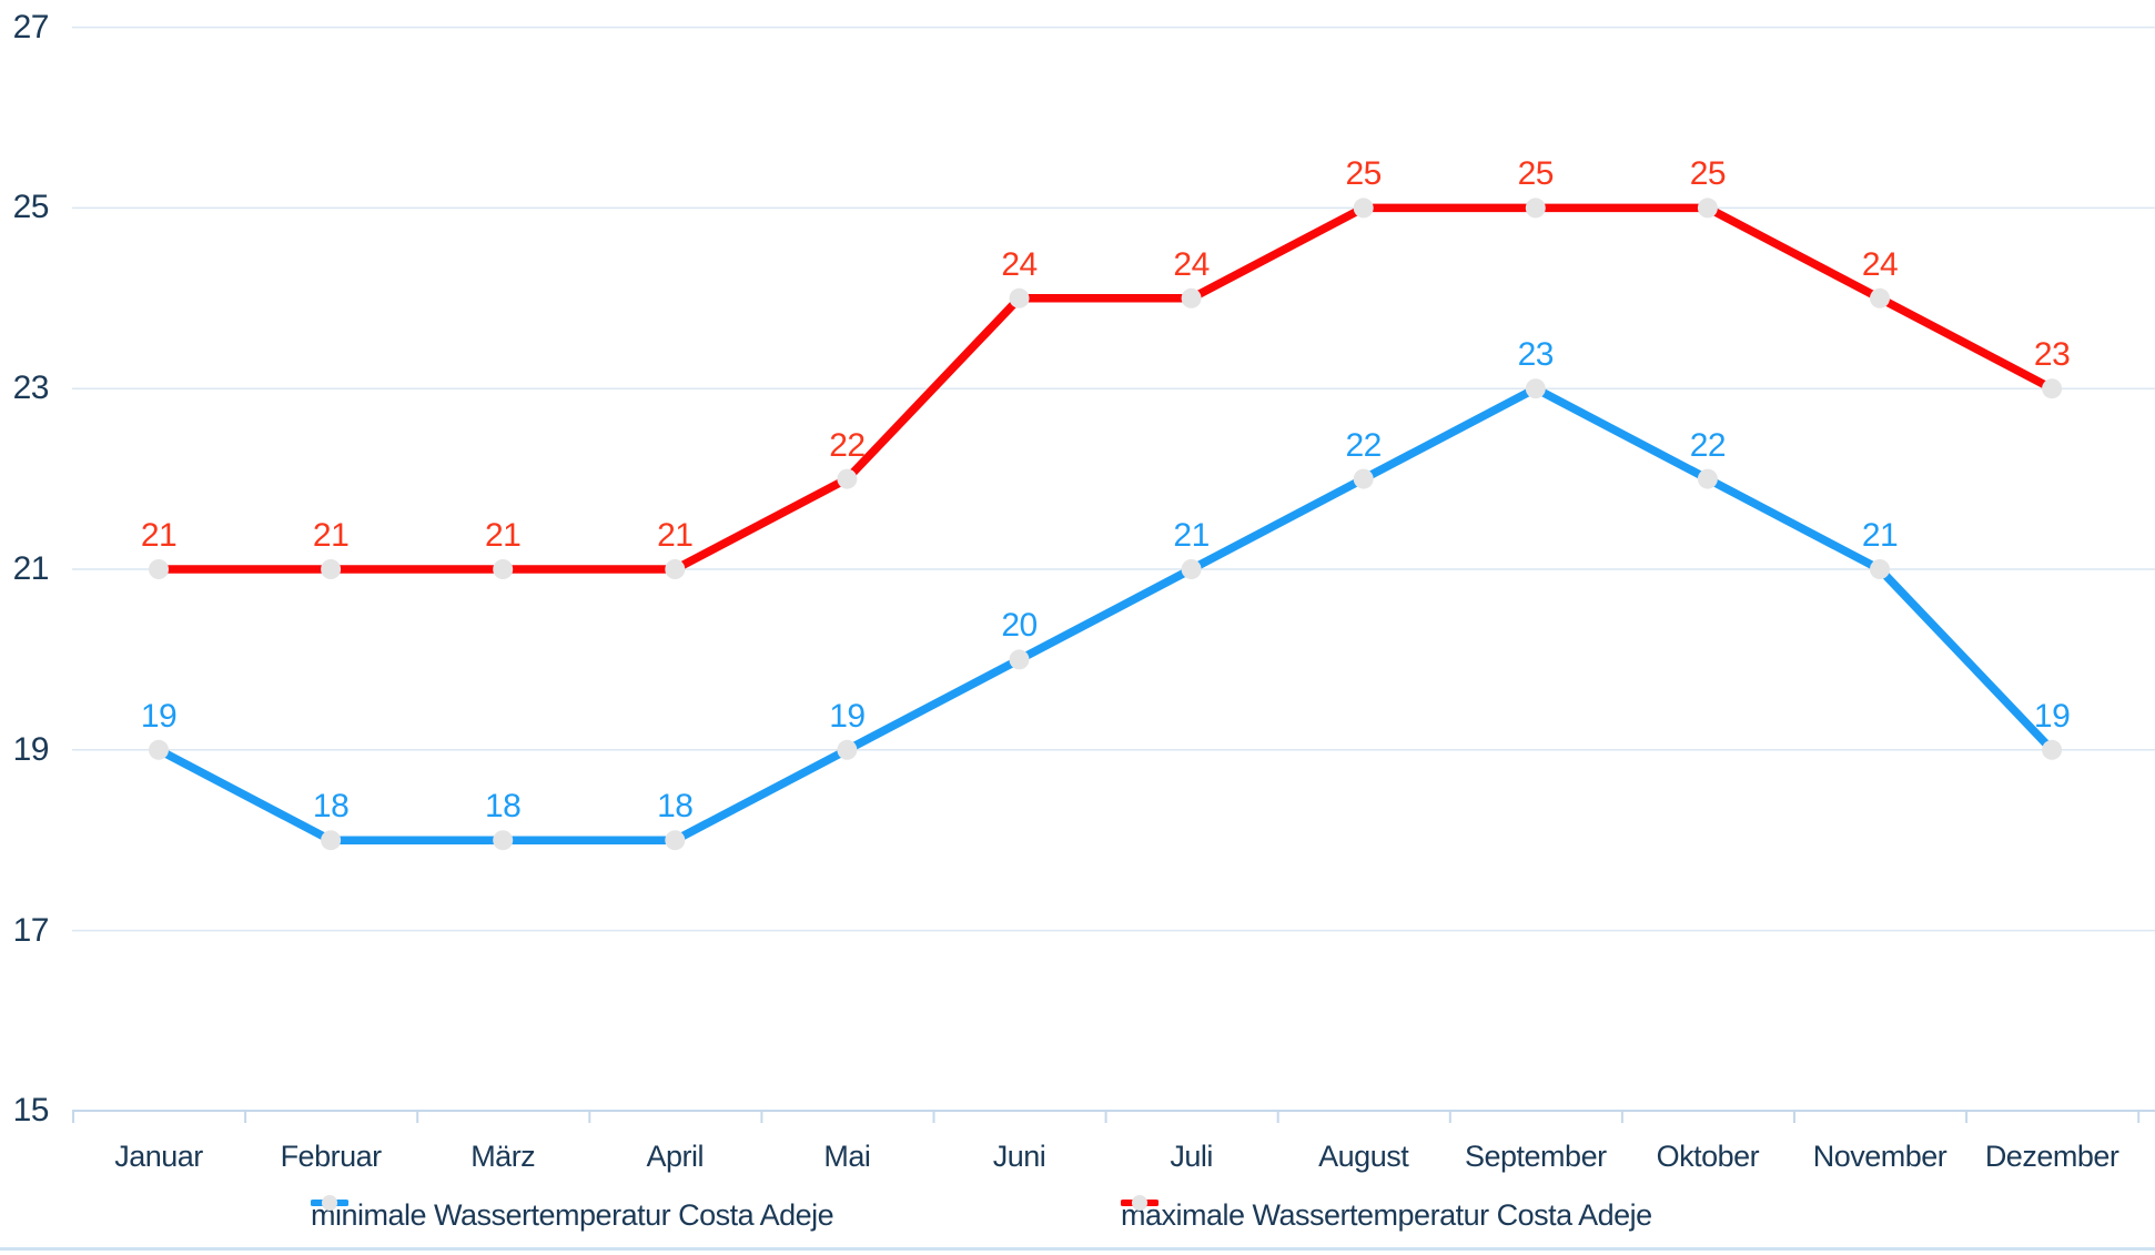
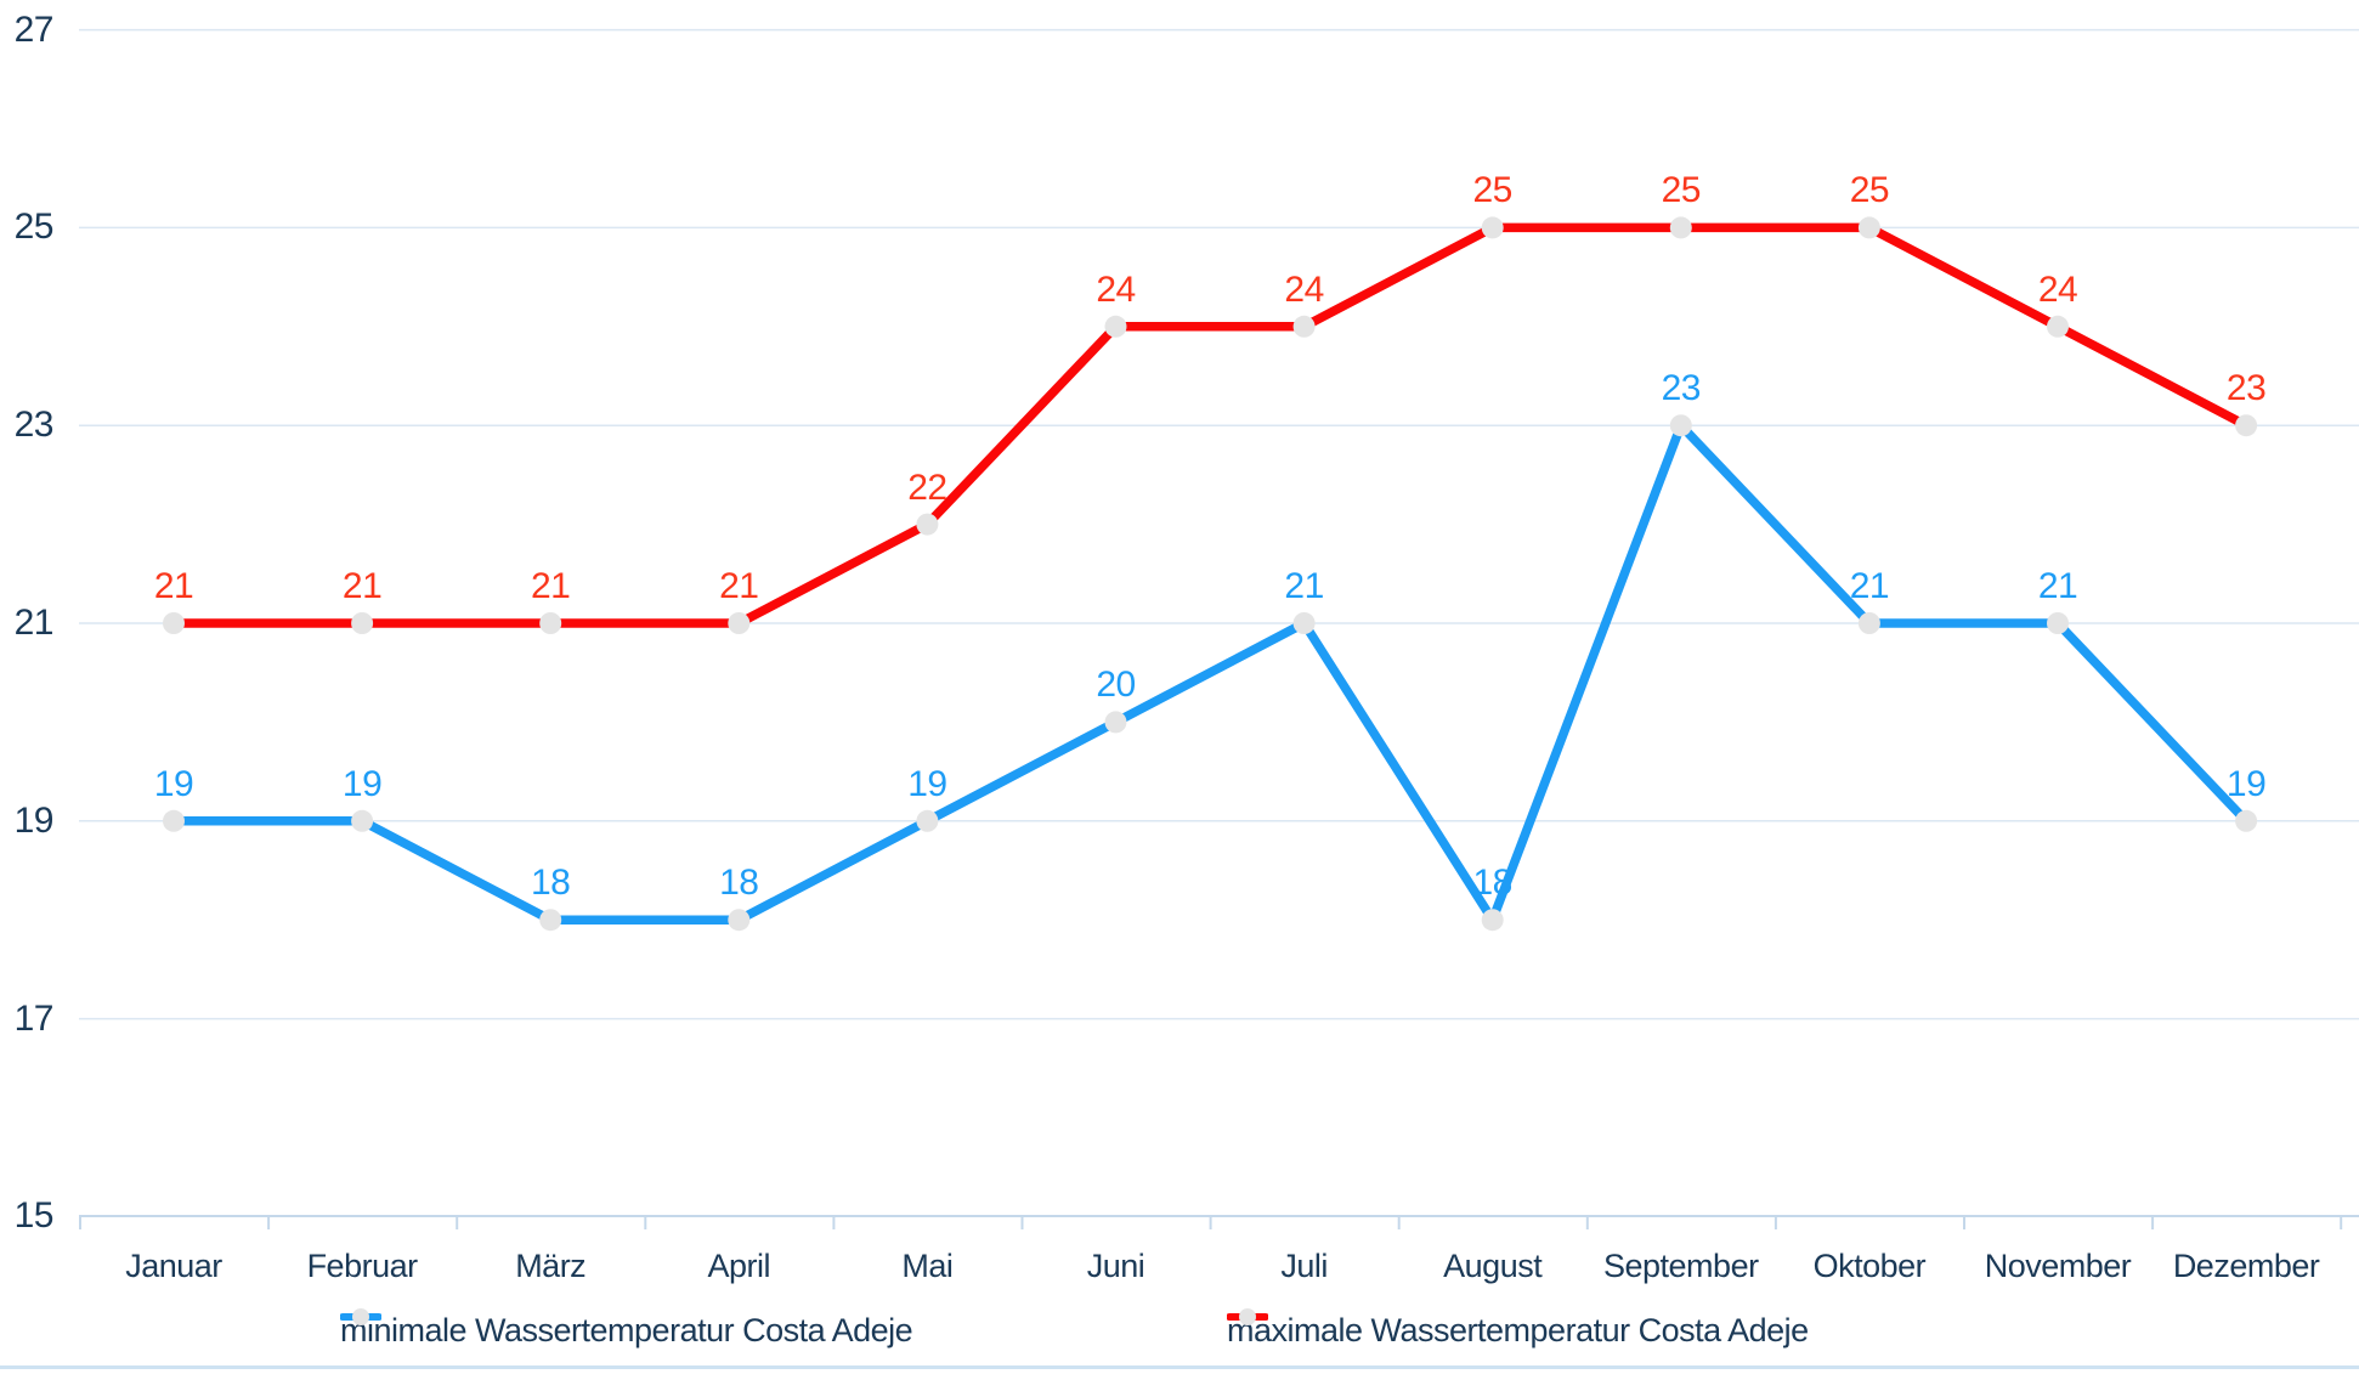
minimale Wassertemperatur Costa Adeje/Februar: 18 -> 19
minimale Wassertemperatur Costa Adeje/August: 22 -> 18
minimale Wassertemperatur Costa Adeje/Oktober: 22 -> 21
